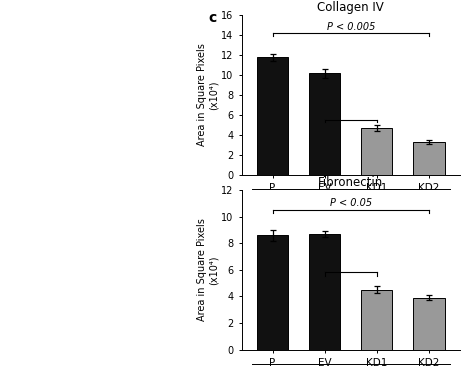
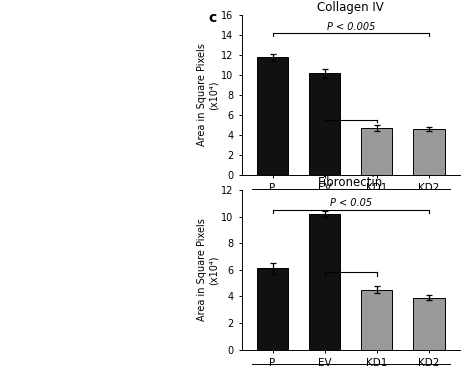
Collagen IV/KD2: 3.3 -> 4.6
Fibronectin/P: 8.6 -> 6.1
Fibronectin/EV: 8.7 -> 10.2
